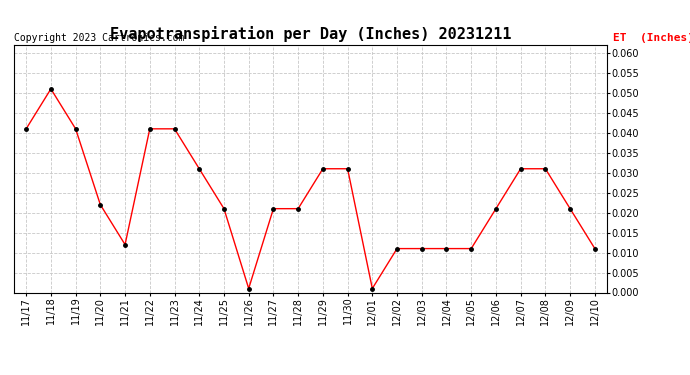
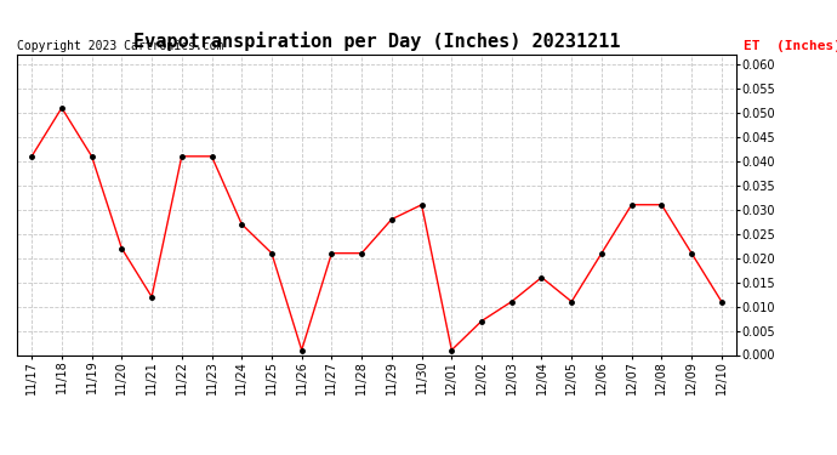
11/24: 0.031 -> 0.027
11/29: 0.031 -> 0.028
12/02: 0.011 -> 0.007
12/04: 0.011 -> 0.016
